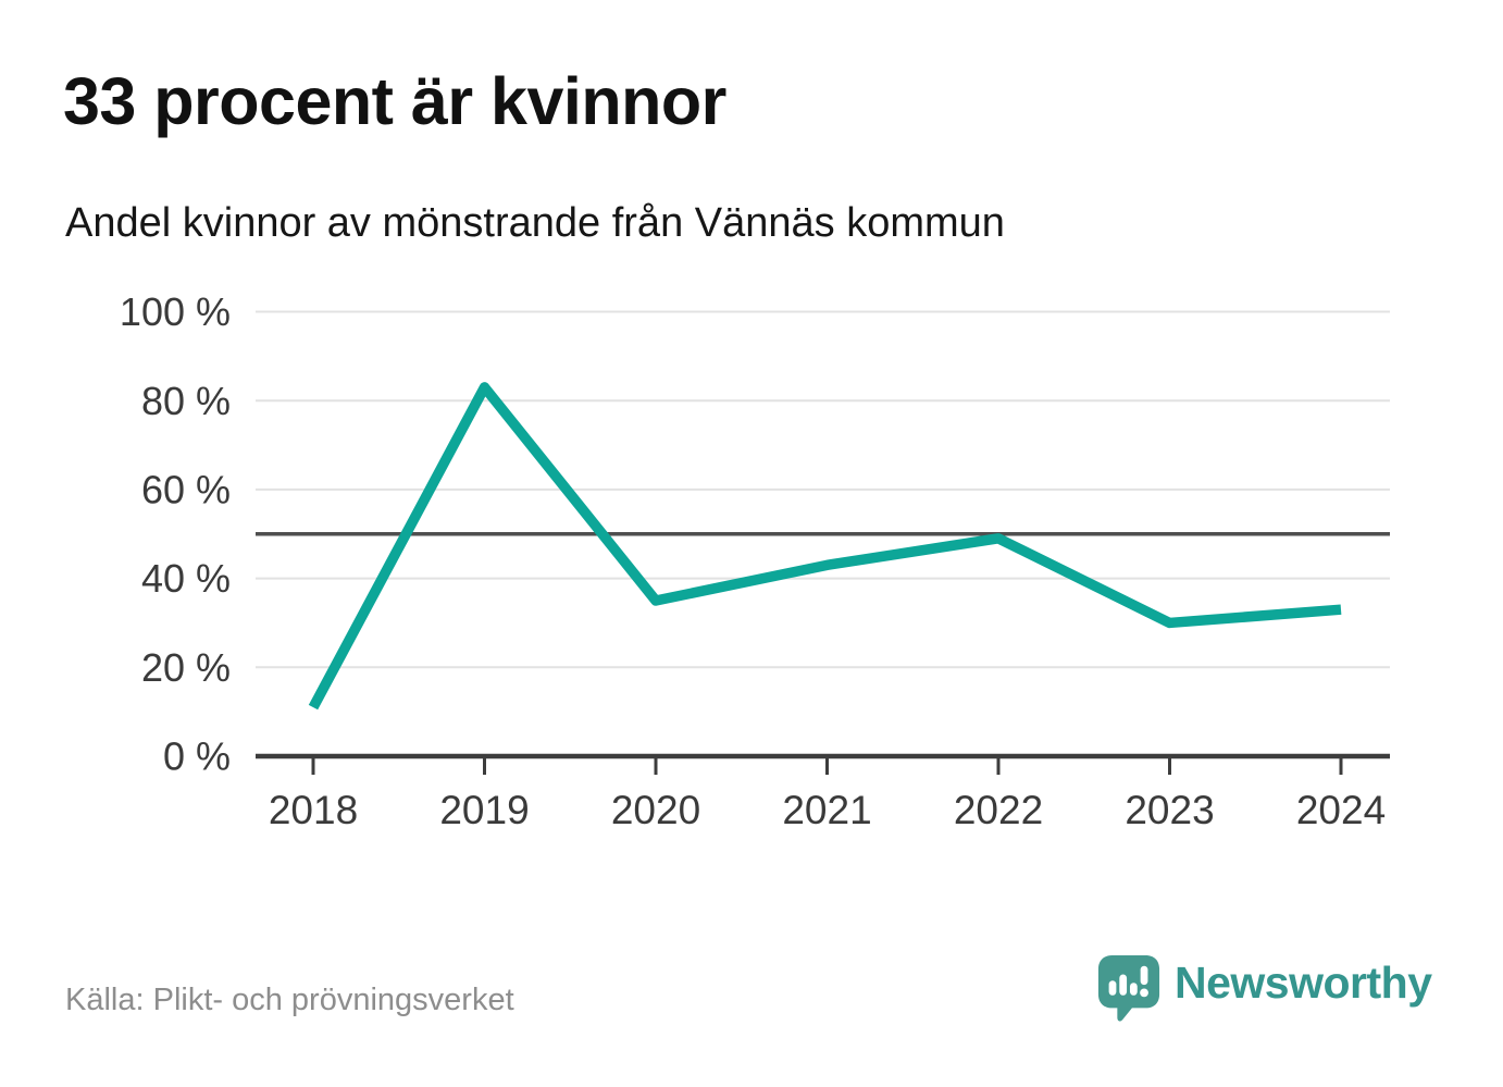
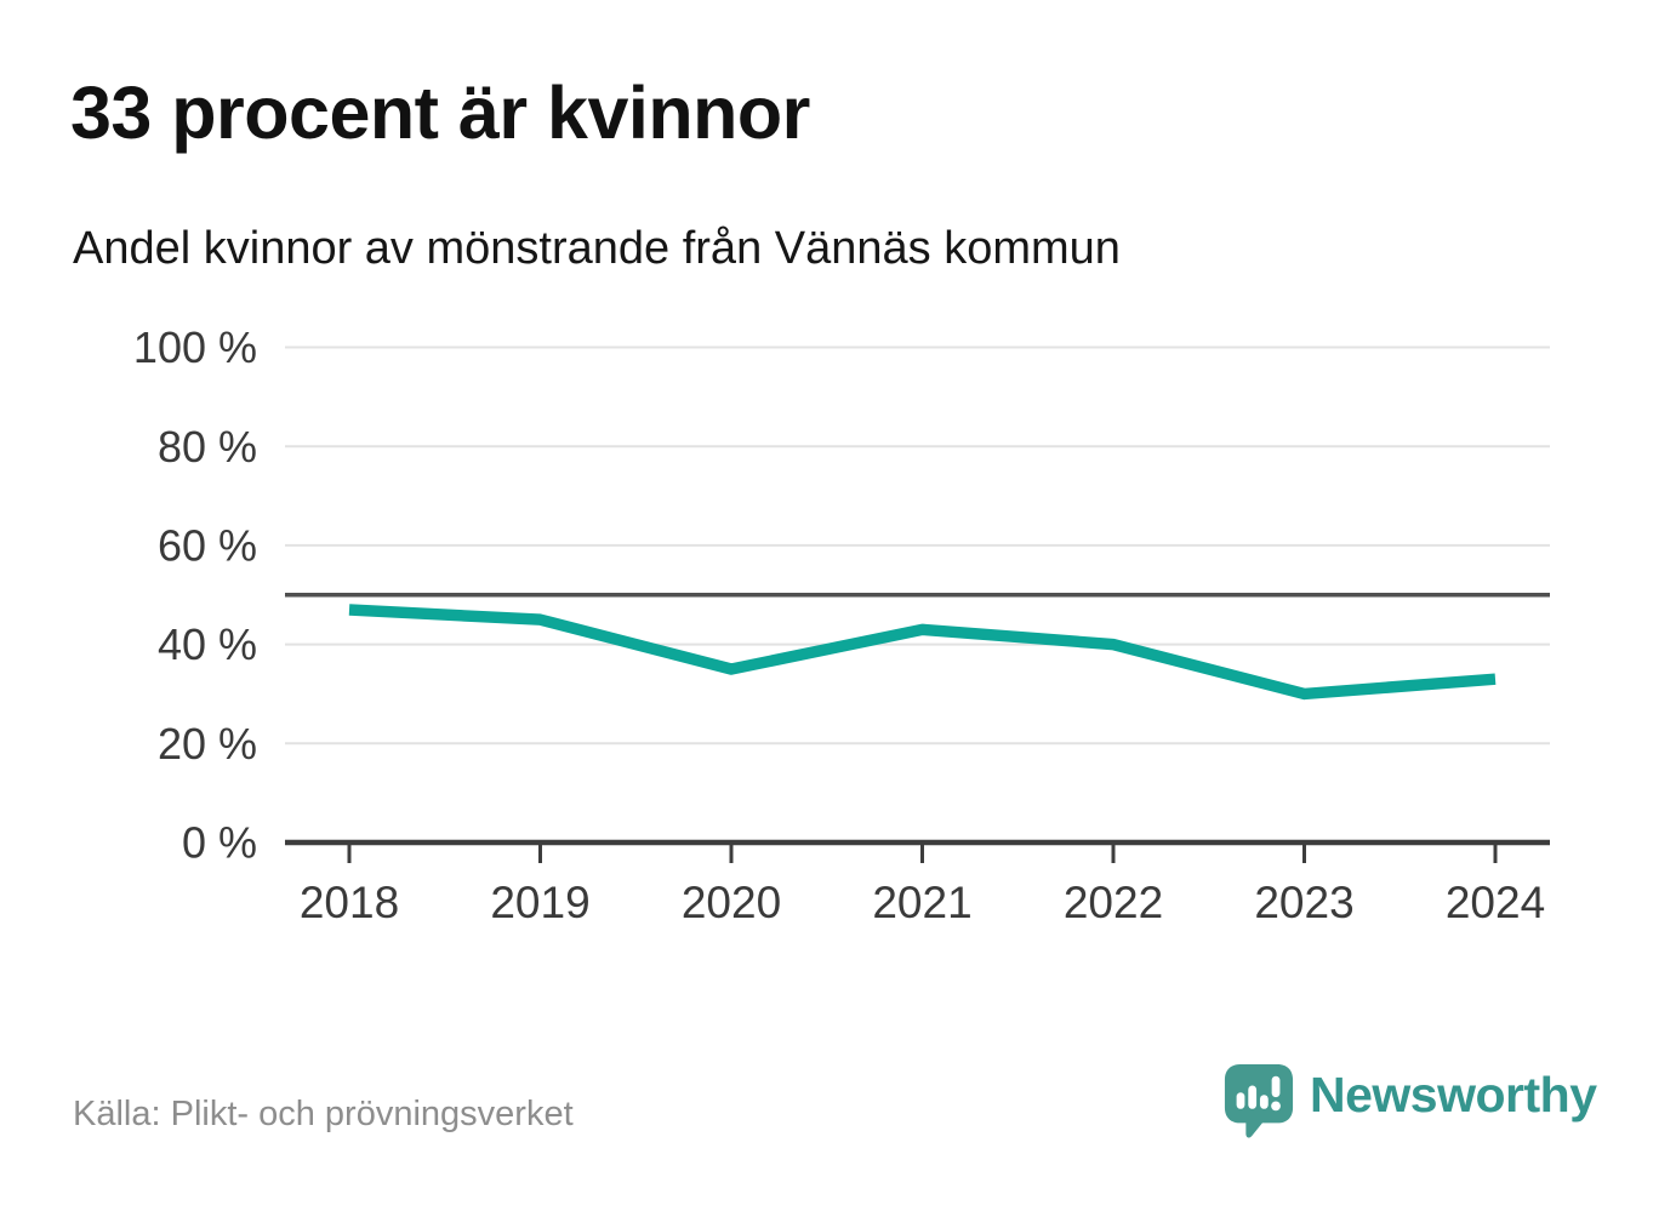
2018: 11% -> 47%
2019: 83% -> 45%
2022: 49% -> 40%
